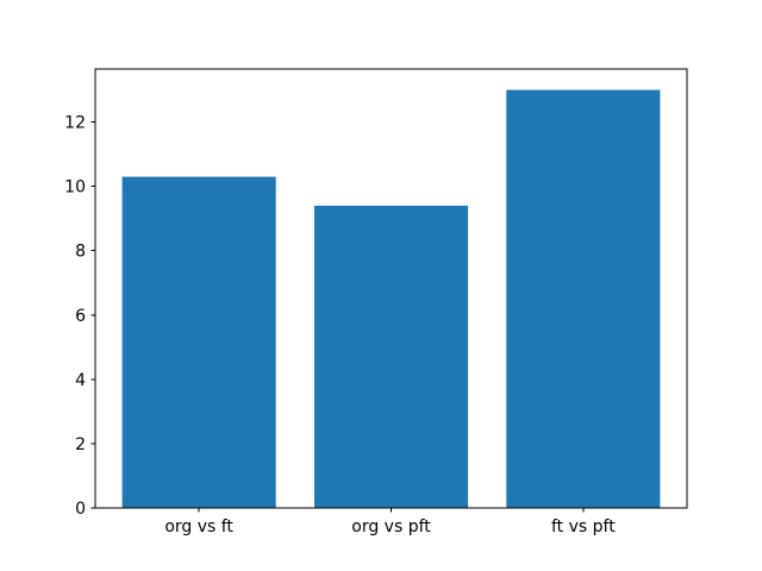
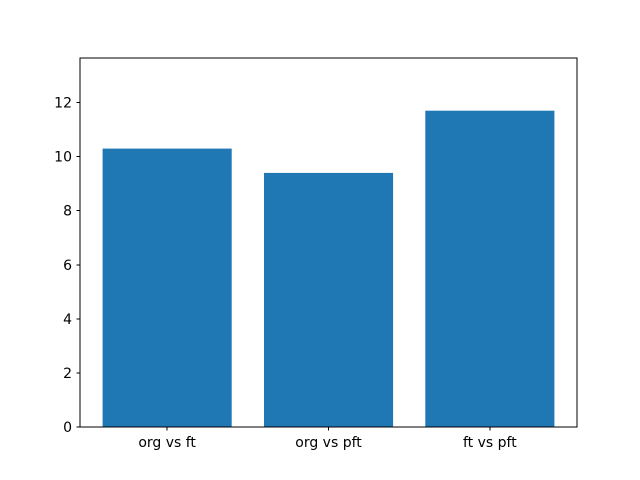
ft vs pft: 13.0 -> 11.7
